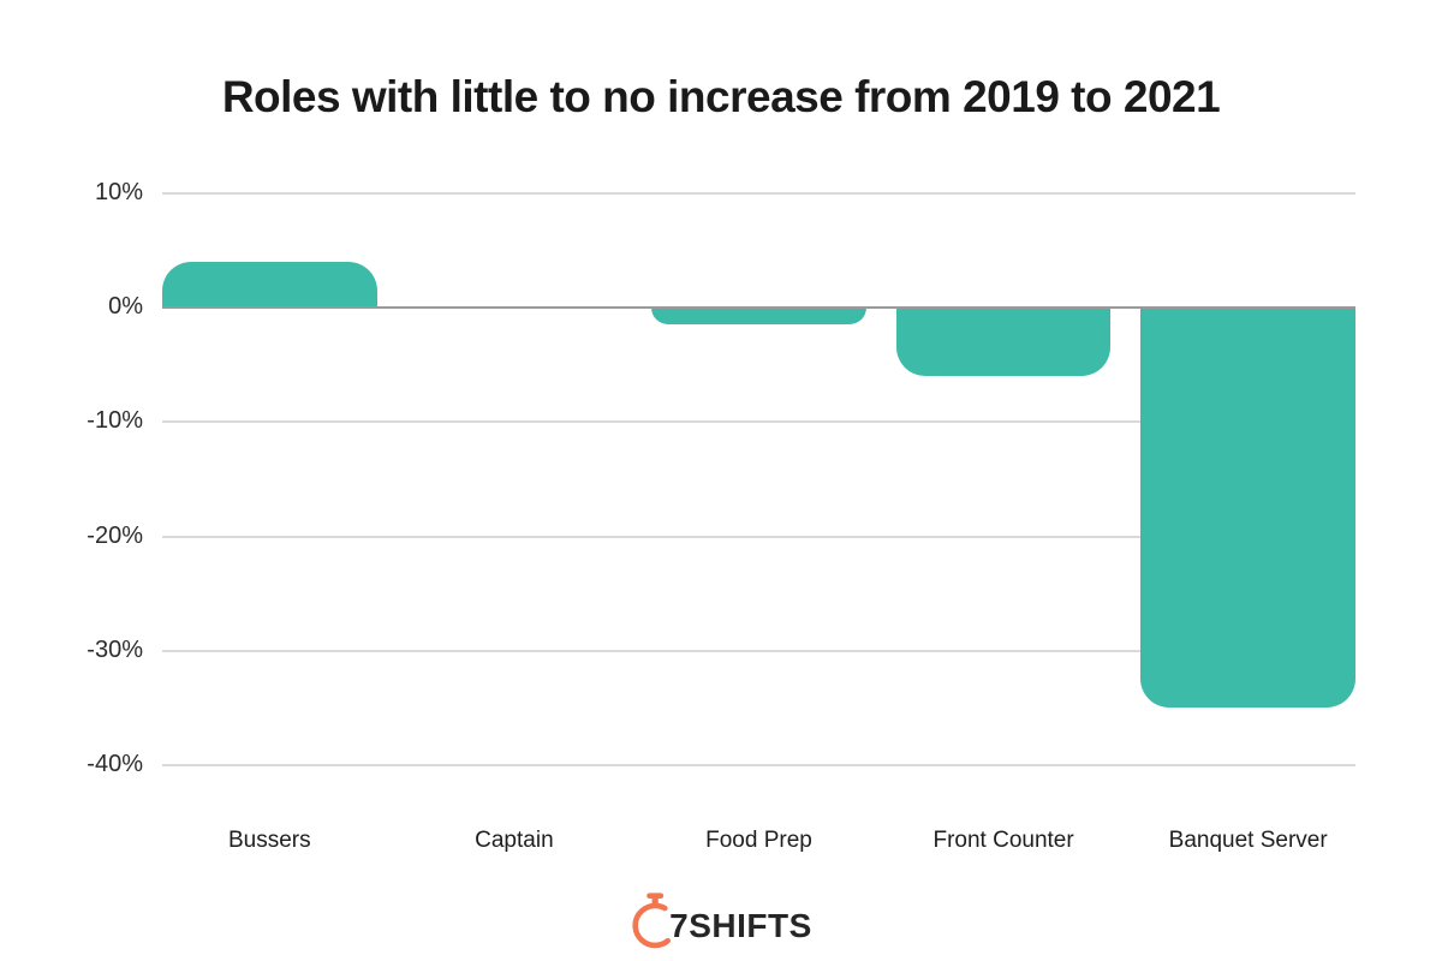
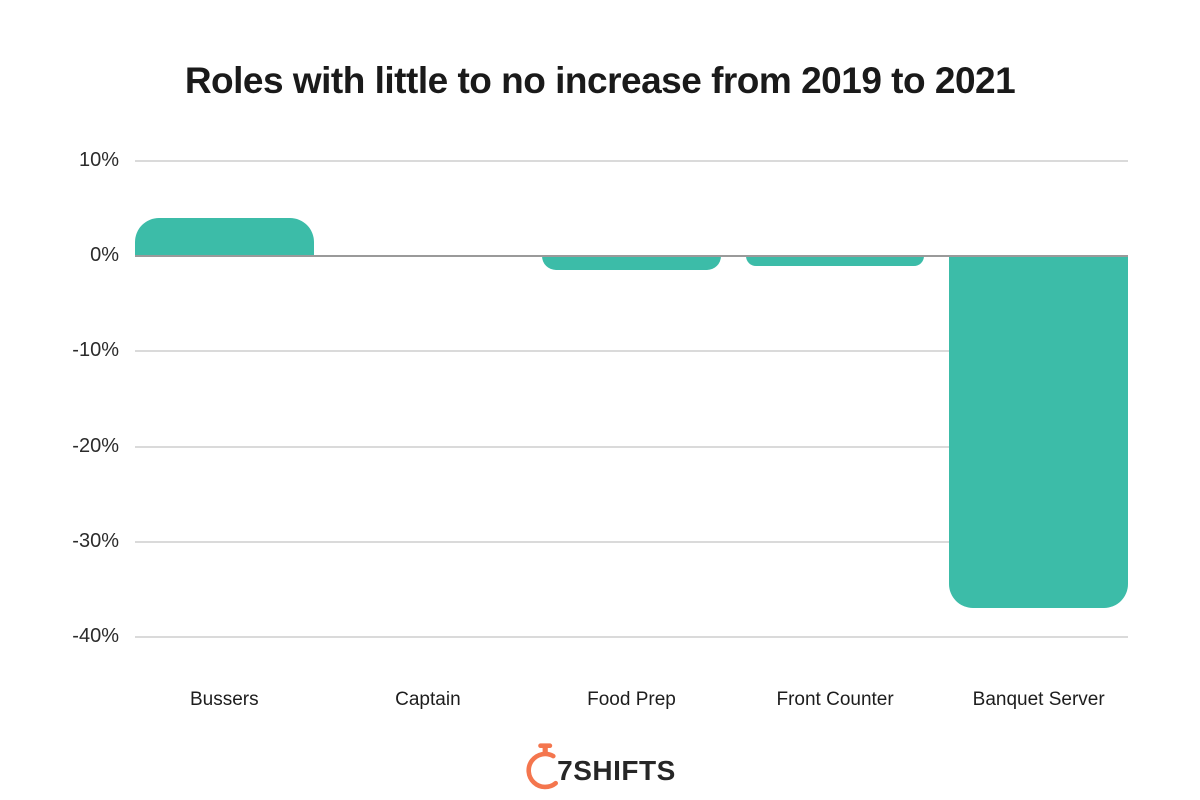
Front Counter: -6% -> -1%
Banquet Server: -35% -> -37%
